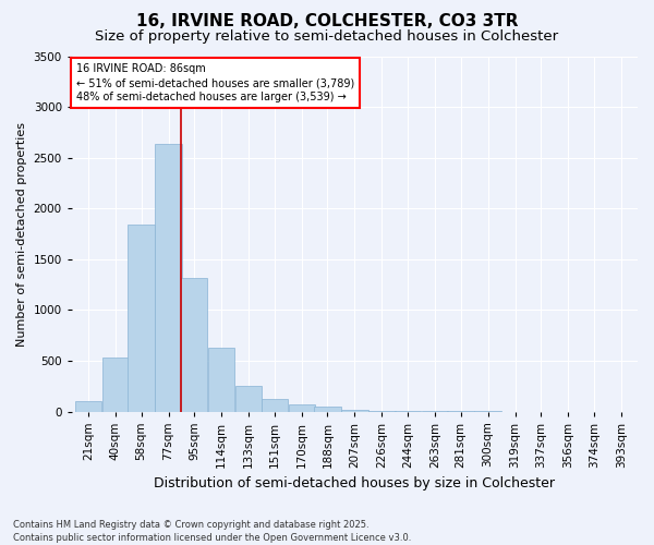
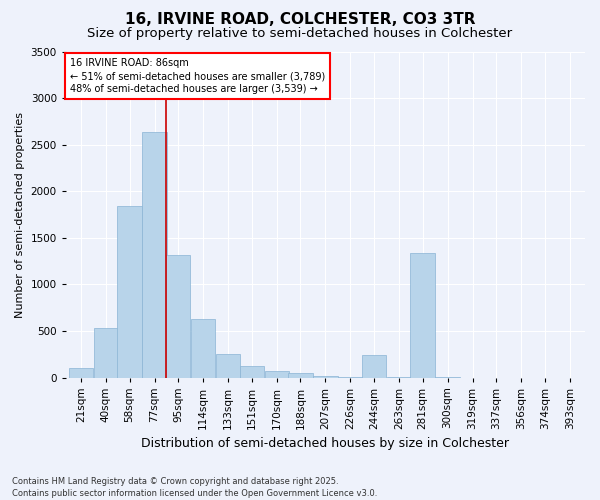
244sqm: 0 -> 240
281sqm: 0 -> 1340
